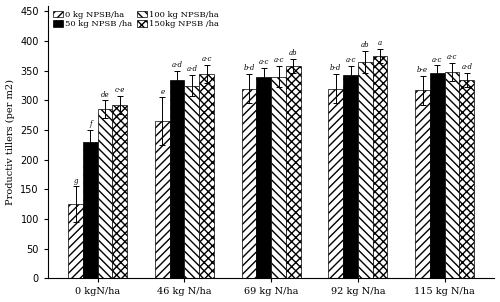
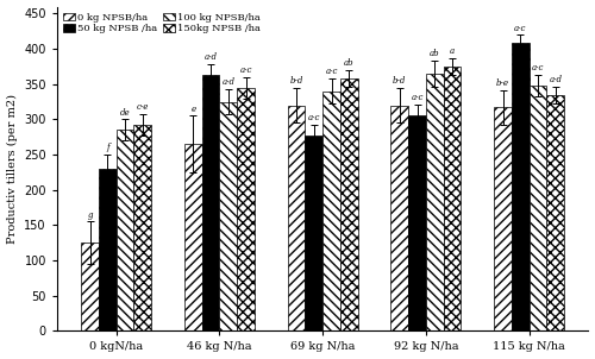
50 kg NPSB /ha/46 kg N/ha: 335 -> 364
50 kg NPSB /ha/69 kg N/ha: 340 -> 278
50 kg NPSB /ha/92 kg N/ha: 343 -> 306
50 kg NPSB /ha/115 kg N/ha: 347 -> 408
